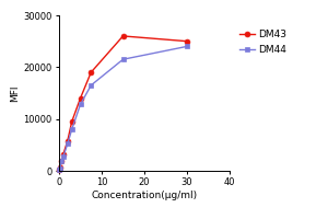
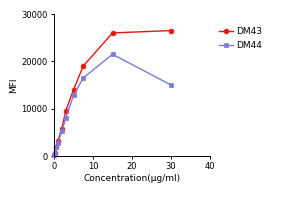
DM43/30: 25000 -> 26500
DM44/30: 24000 -> 15000
